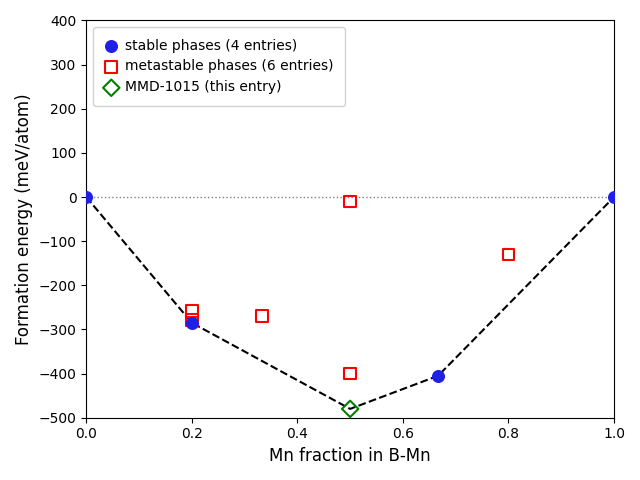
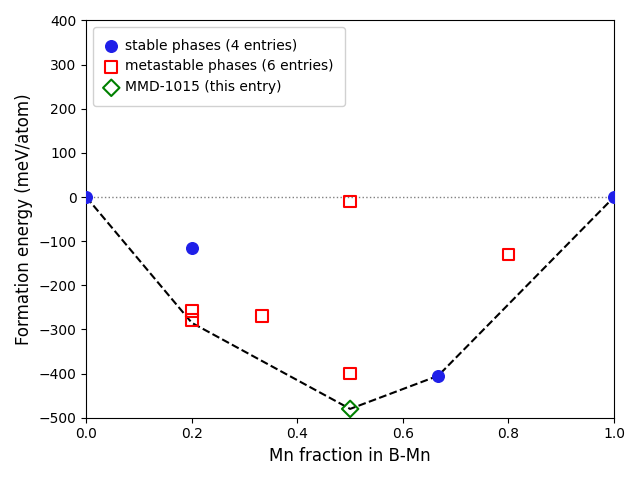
stable phases (4 entries)/0.2: -285 -> -115
